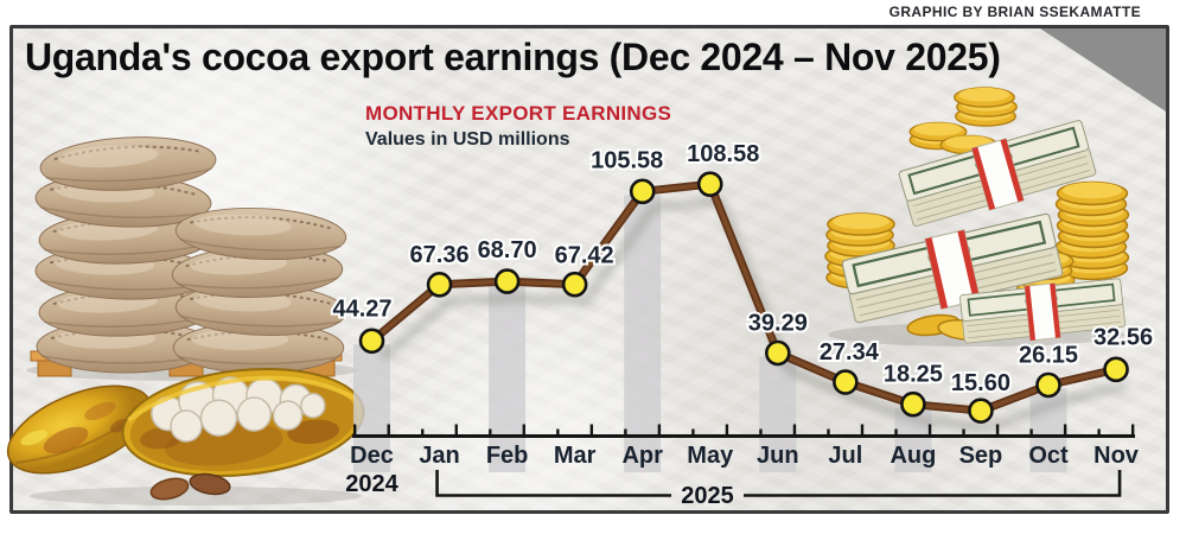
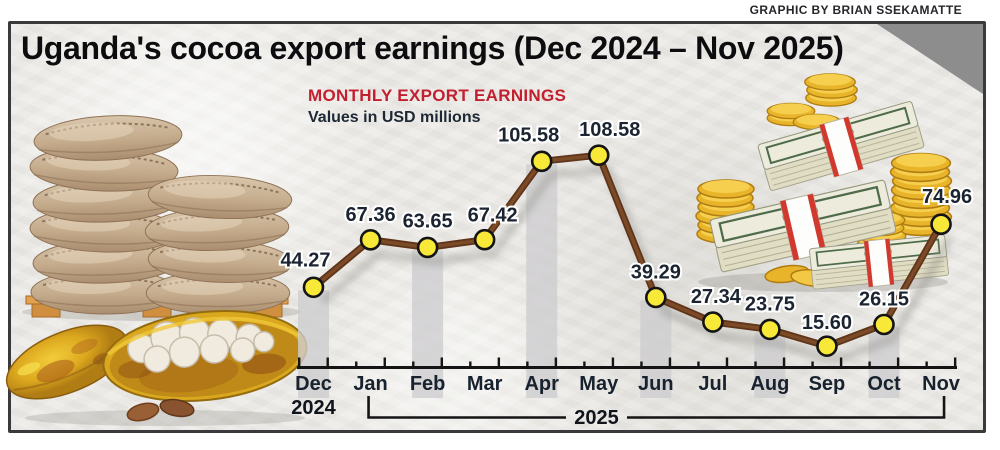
Feb: 68.70 -> 63.65
Aug: 18.25 -> 23.75
Nov: 32.56 -> 74.96
